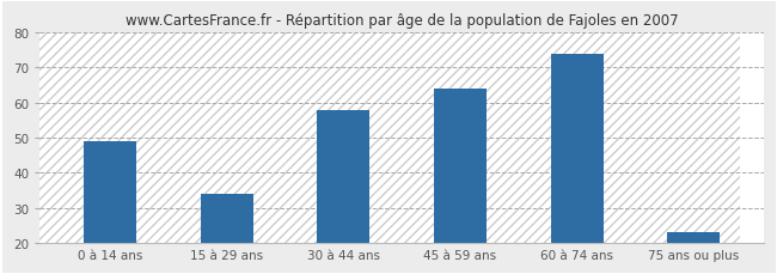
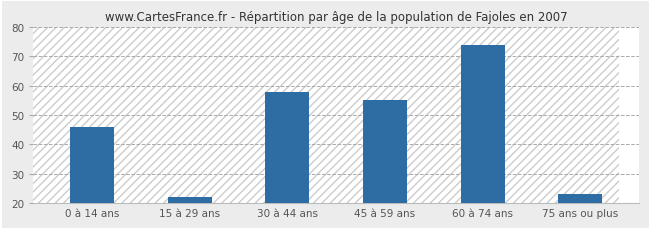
0 à 14 ans: 49 -> 46
15 à 29 ans: 34 -> 22
45 à 59 ans: 64 -> 55
